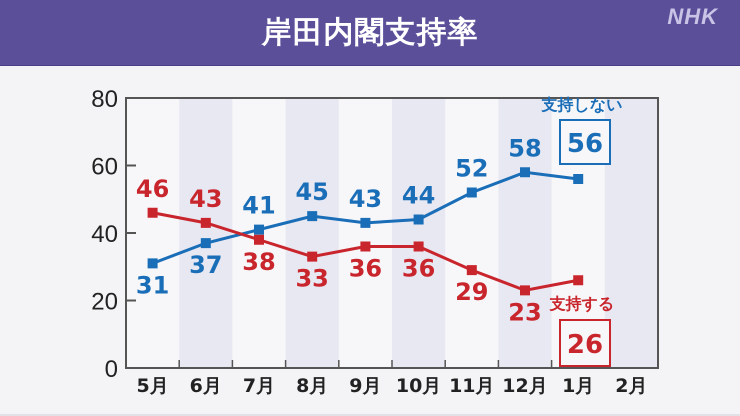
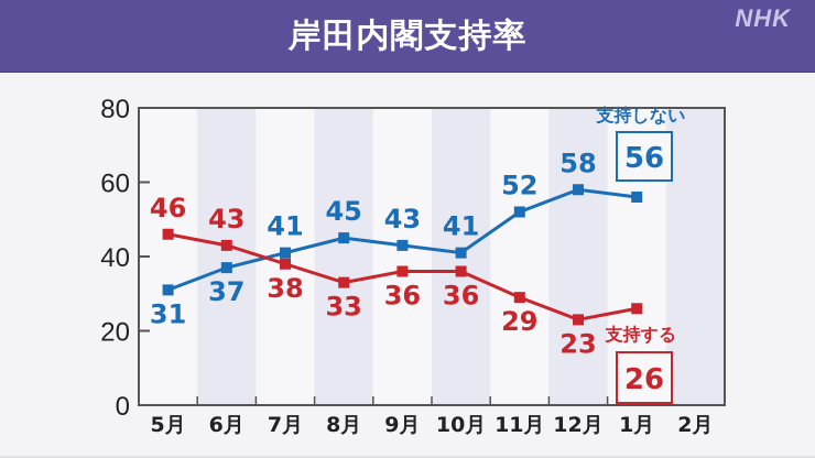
支持しない/10月: 44 -> 41
